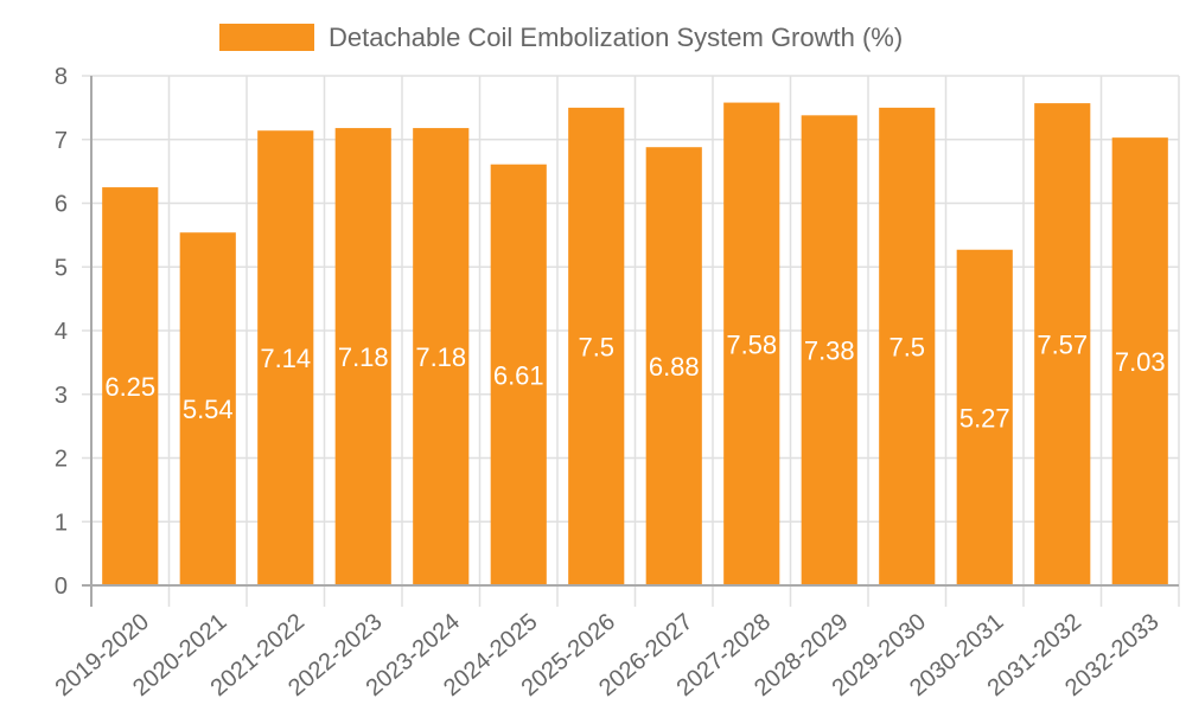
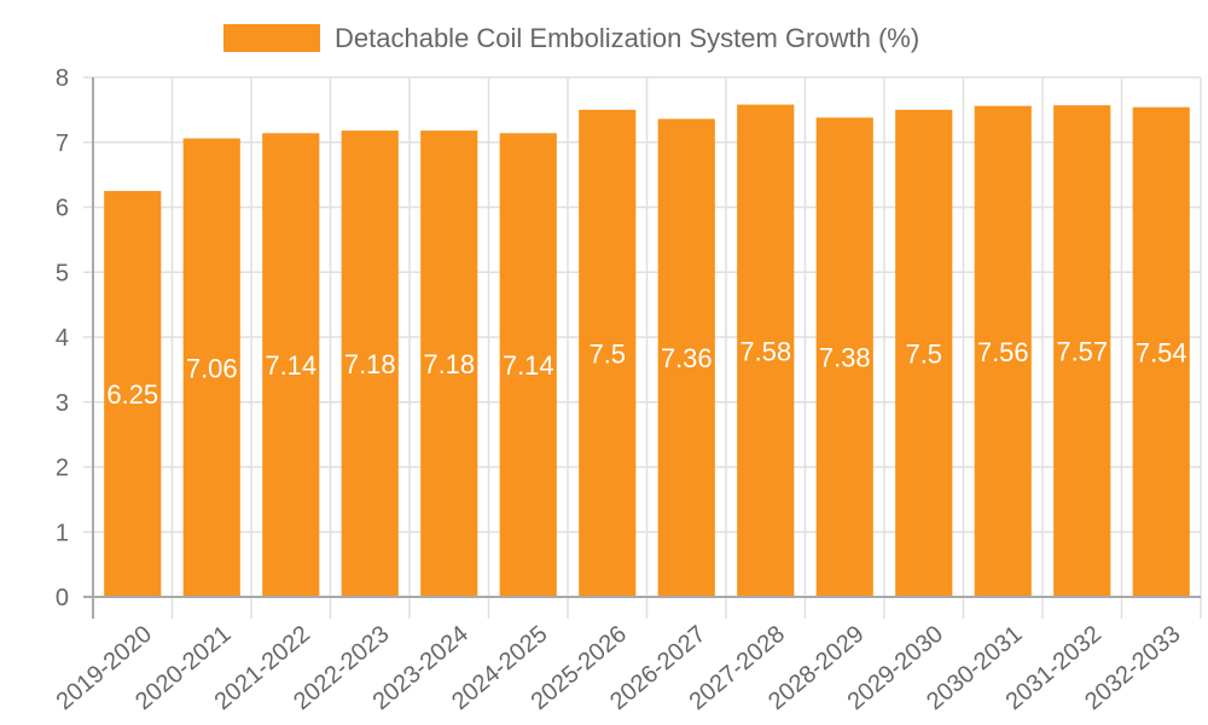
2020-2021: 5.54 -> 7.06
2024-2025: 6.61 -> 7.14
2026-2027: 6.88 -> 7.36
2030-2031: 5.27 -> 7.56
2032-2033: 7.03 -> 7.54
